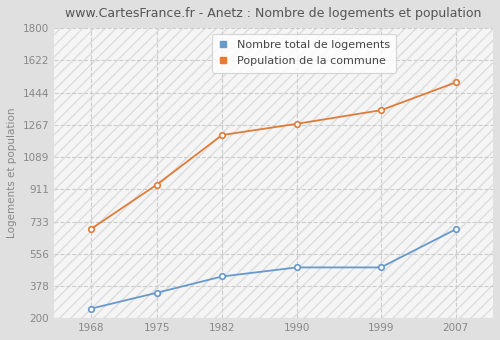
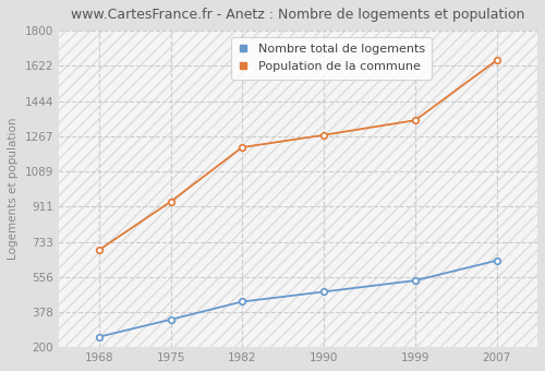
Nombre total de logements/1999: 480 -> 540
Nombre total de logements/2007: 690 -> 640
Population de la commune/2007: 1500 -> 1650
